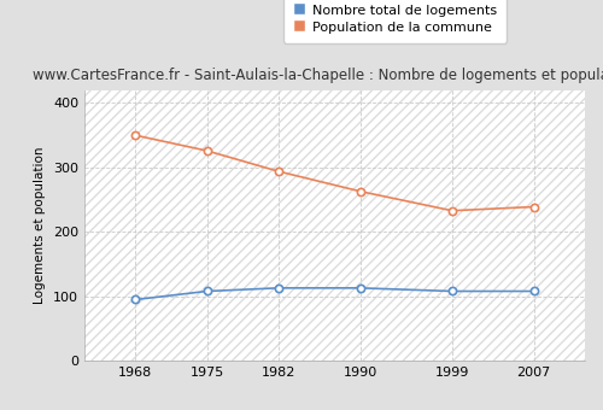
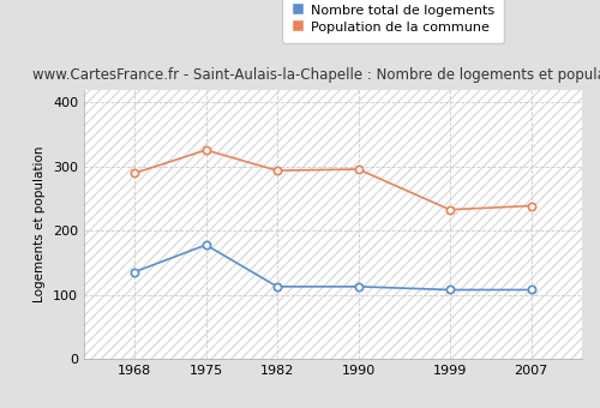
Nombre total de logements/1968: 95 -> 136
Population de la commune/1968: 350 -> 290
Nombre total de logements/1975: 108 -> 178
Population de la commune/1990: 263 -> 296
